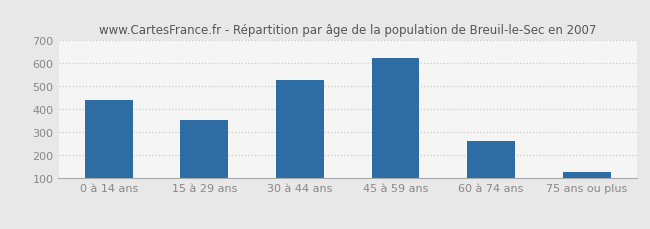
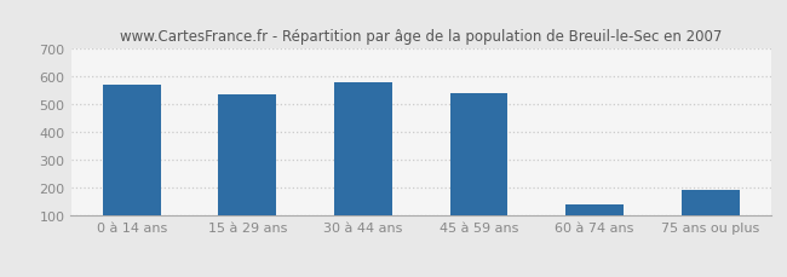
0 à 14 ans: 440 -> 570
15 à 29 ans: 355 -> 535
30 à 44 ans: 530 -> 580
45 à 59 ans: 622 -> 540
60 à 74 ans: 262 -> 140
75 ans ou plus: 130 -> 195
